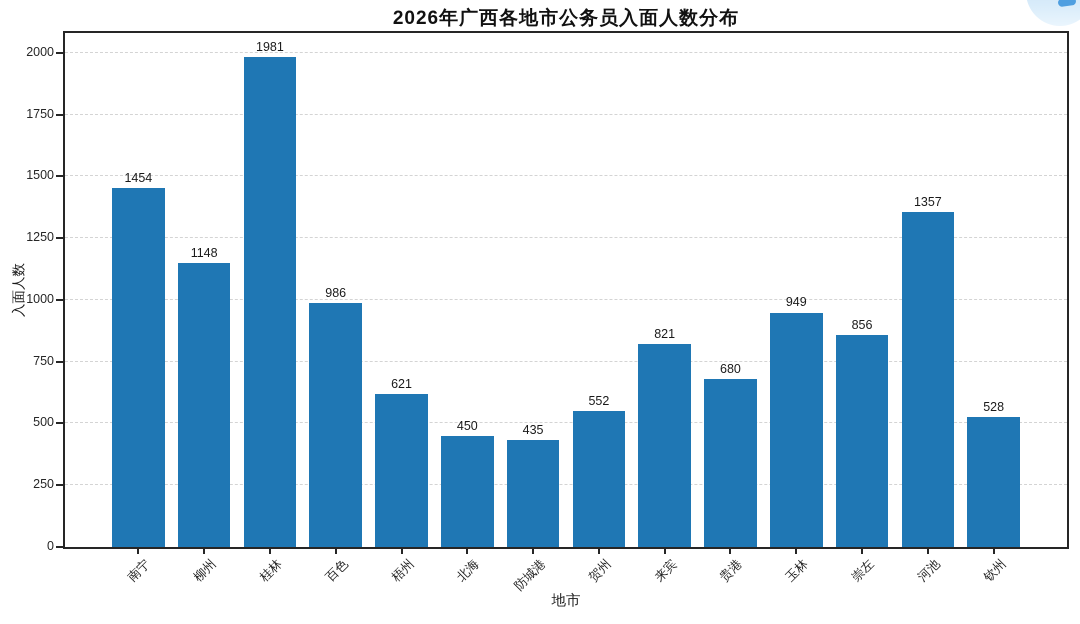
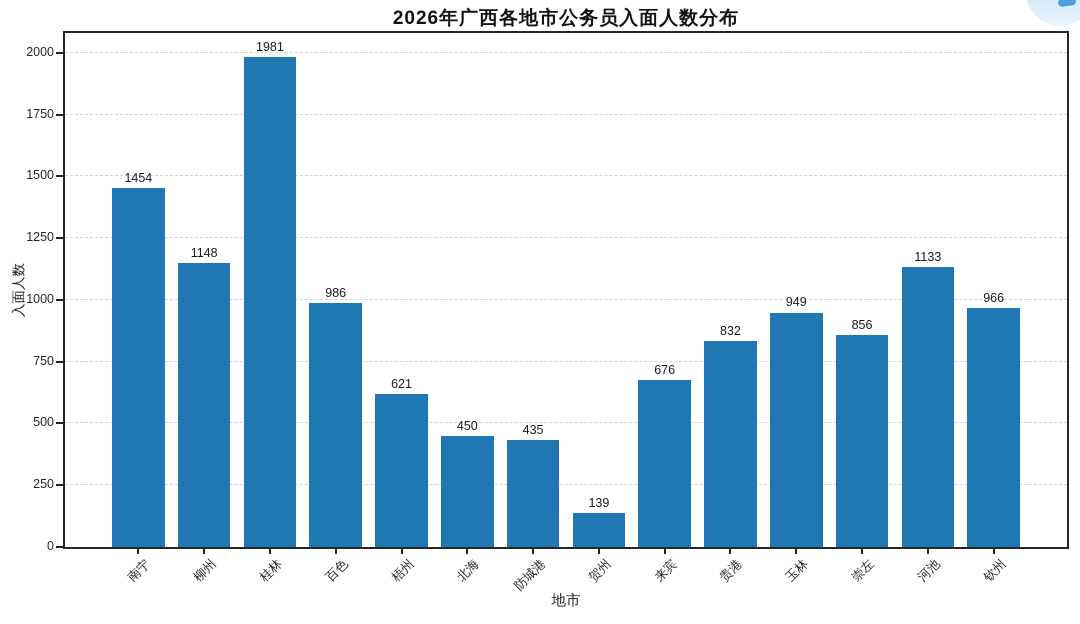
贺州: 552 -> 139
来宾: 821 -> 676
贵港: 680 -> 832
河池: 1357 -> 1133
钦州: 528 -> 966
